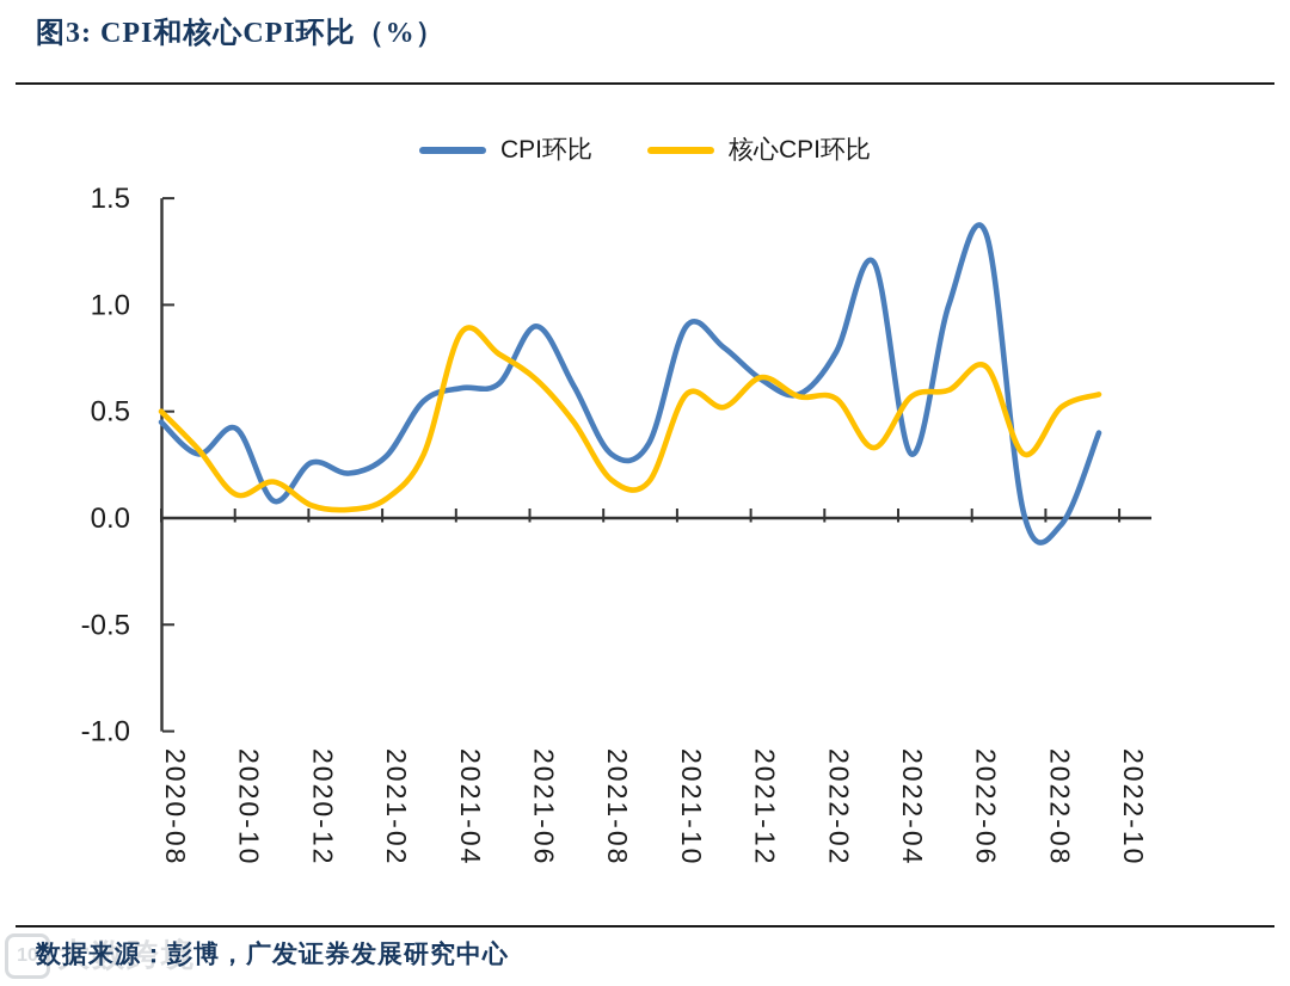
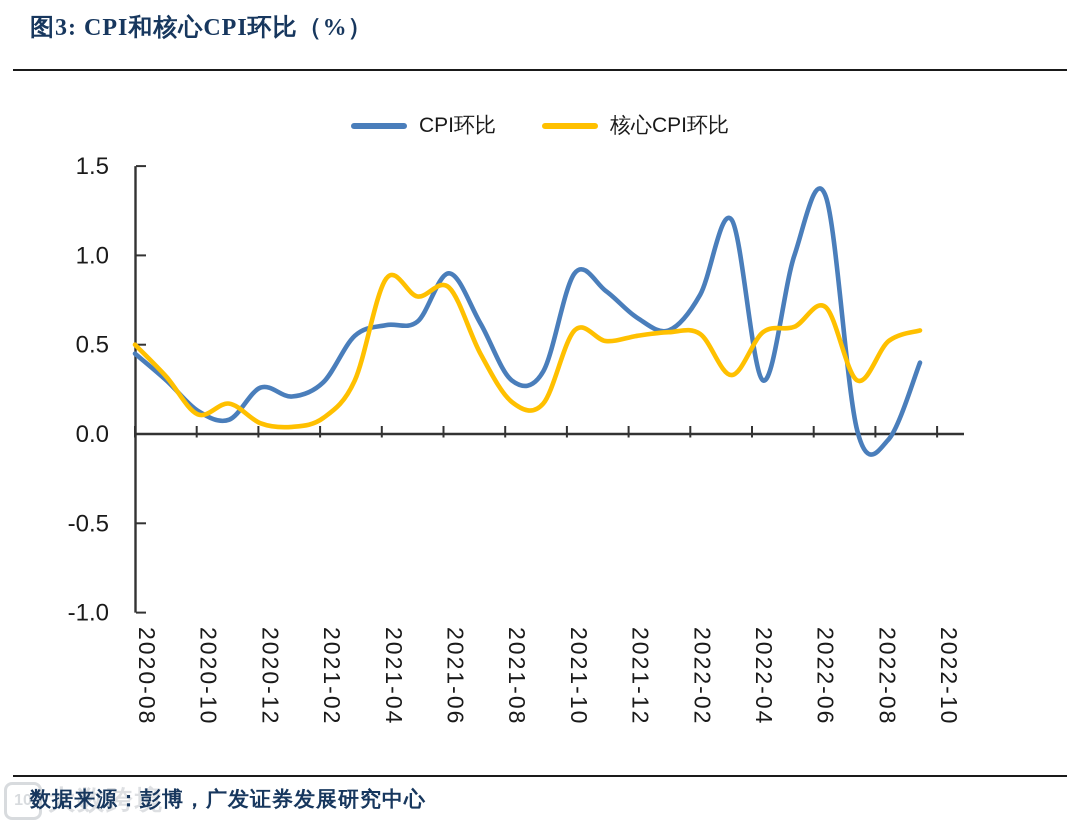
CPI环比/2020-10: 0.42 -> 0.13
核心CPI环比/2021-06: 0.65 -> 0.82
核心CPI环比/2021-12: 0.66 -> 0.55
